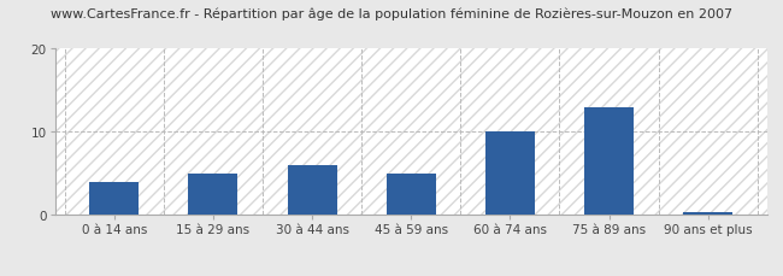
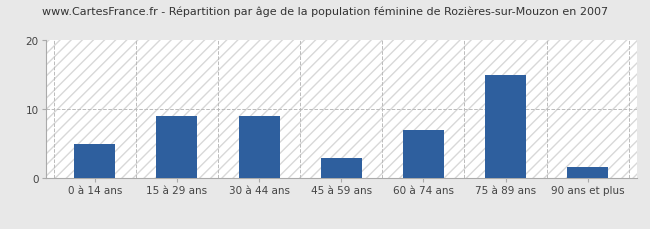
0 à 14 ans: 4.0 -> 5.0
15 à 29 ans: 5.0 -> 9.0
30 à 44 ans: 6.0 -> 9.0
45 à 59 ans: 5.0 -> 3.0
60 à 74 ans: 10.0 -> 7.0
75 à 89 ans: 13.0 -> 15.0
90 ans et plus: 0.3 -> 1.6
